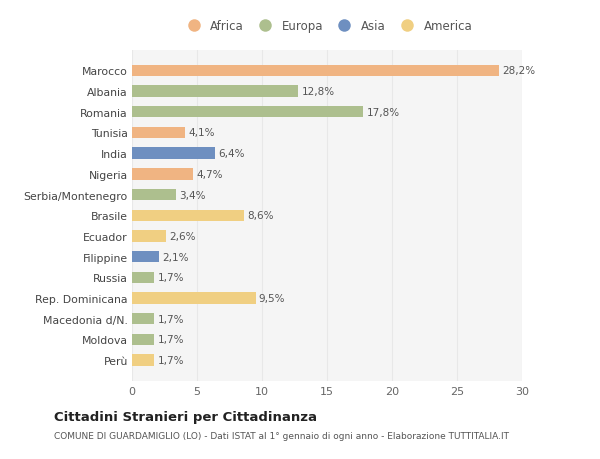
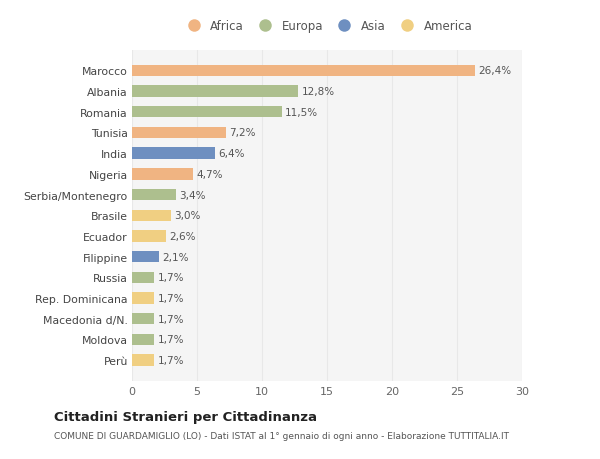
Marocco: 28,2% -> 26,4%
Romania: 17,8% -> 11,5%
Tunisia: 4,1% -> 7,2%
Brasile: 8,6% -> 3,0%
Rep. Dominicana: 9,5% -> 1,7%
